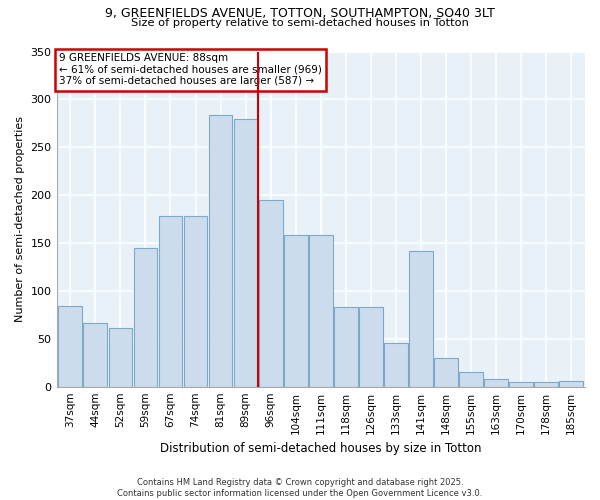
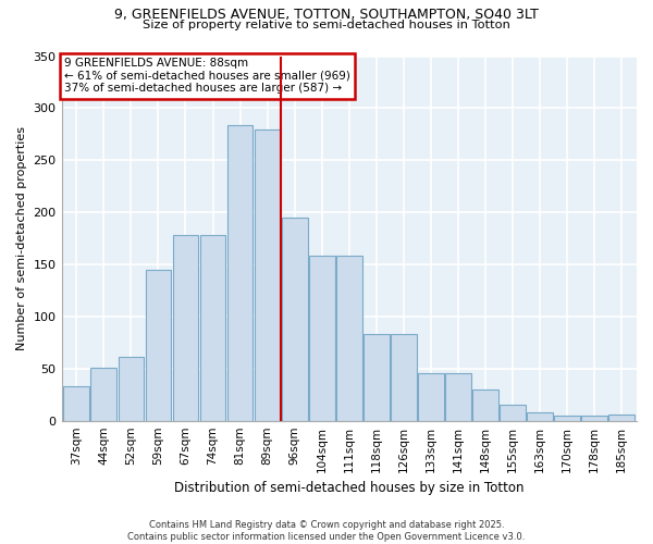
37sqm: 84 -> 33
44sqm: 66 -> 51
141sqm: 142 -> 46
